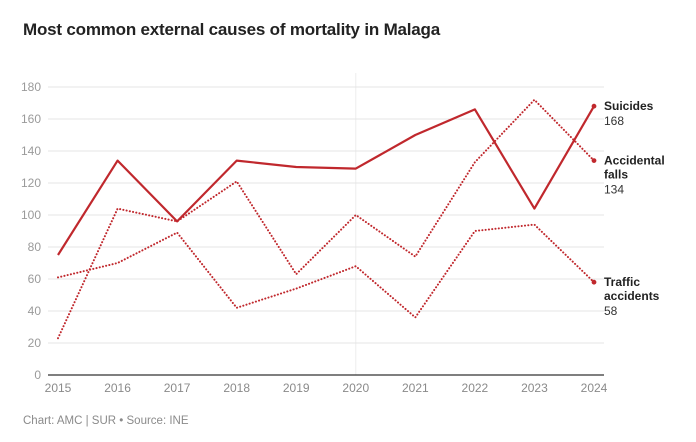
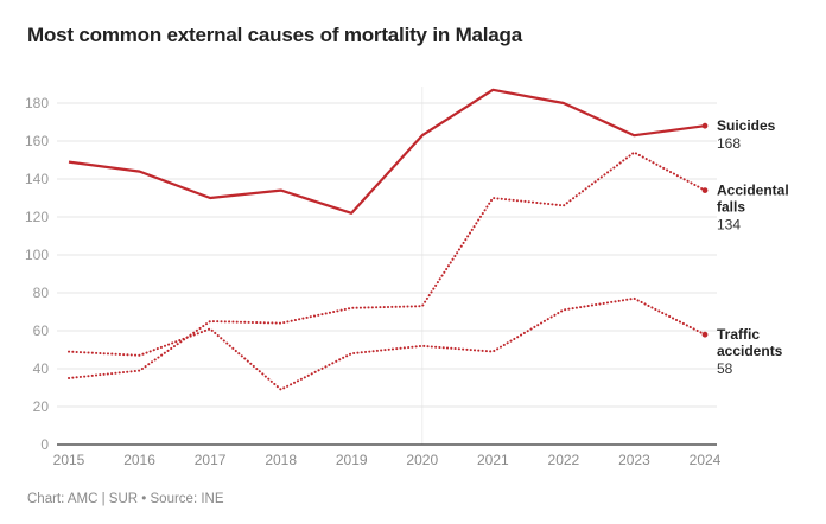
Suicides/2015: 75 -> 149
Accidental falls/2015: 23 -> 35
Traffic accidents/2015: 61 -> 49
Suicides/2016: 134 -> 144
Accidental falls/2016: 104 -> 39
Traffic accidents/2016: 70 -> 47
Suicides/2017: 96 -> 130
Accidental falls/2017: 96 -> 65
Traffic accidents/2017: 89 -> 61
Accidental falls/2018: 121 -> 64
Traffic accidents/2018: 42 -> 29
Suicides/2019: 130 -> 122
Accidental falls/2019: 63 -> 72
Traffic accidents/2019: 54 -> 48
Suicides/2020: 129 -> 163
Accidental falls/2020: 100 -> 73
Traffic accidents/2020: 68 -> 52
Suicides/2021: 150 -> 187
Accidental falls/2021: 74 -> 130
Traffic accidents/2021: 36 -> 49
Suicides/2022: 166 -> 180
Accidental falls/2022: 133 -> 126
Traffic accidents/2022: 90 -> 71
Suicides/2023: 104 -> 163
Accidental falls/2023: 172 -> 154
Traffic accidents/2023: 94 -> 77
